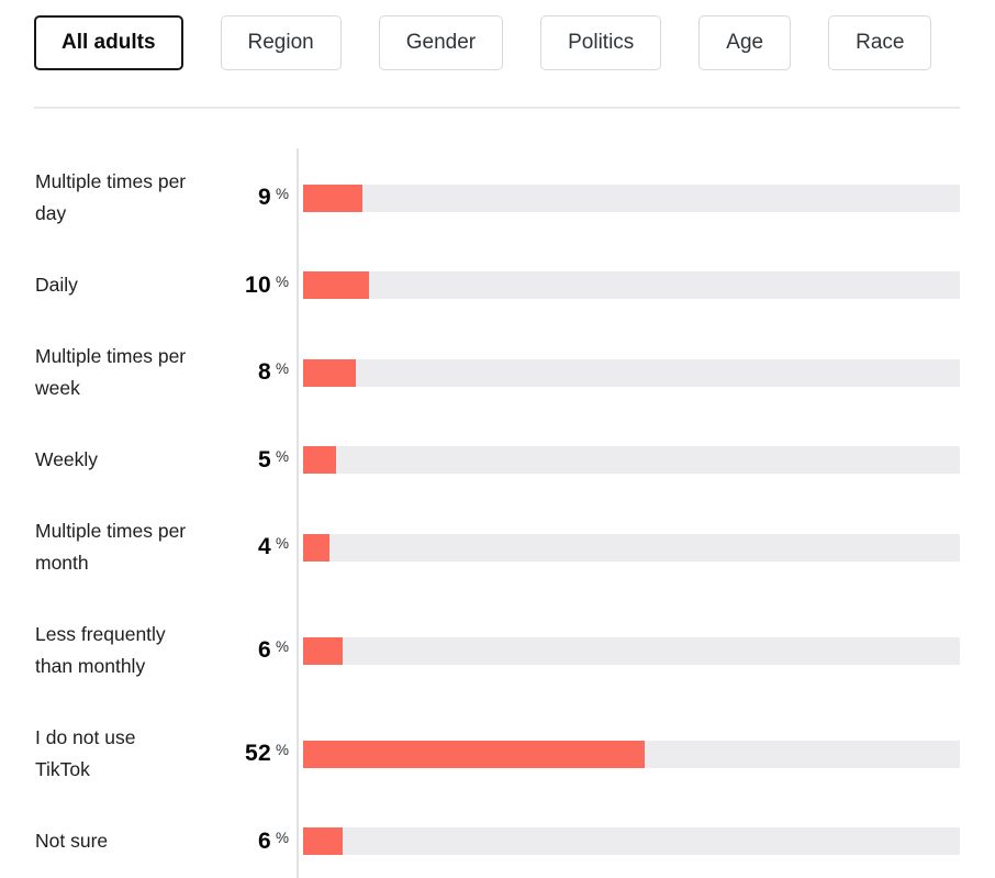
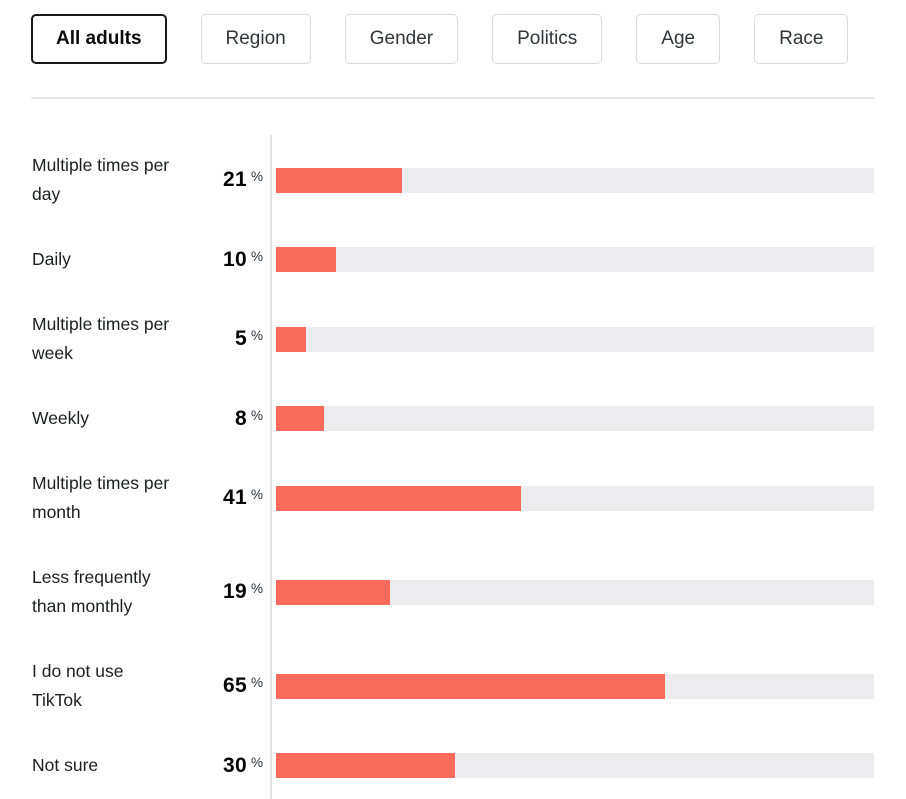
Multiple times per day: 9 -> 21
Multiple times per week: 8 -> 5
Weekly: 5 -> 8
Multiple times per month: 4 -> 41
Less frequently than monthly: 6 -> 19
I do not use TikTok: 52 -> 65
Not sure: 6 -> 30
